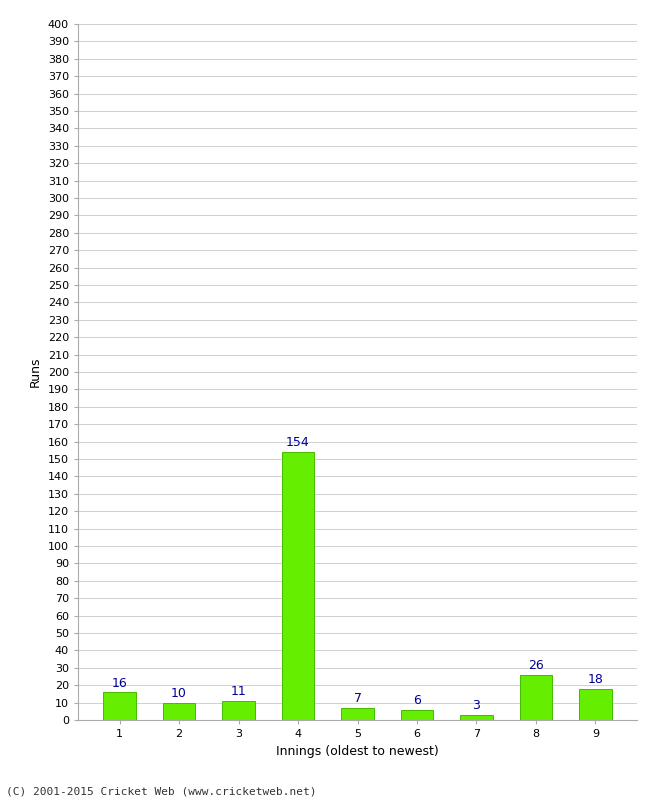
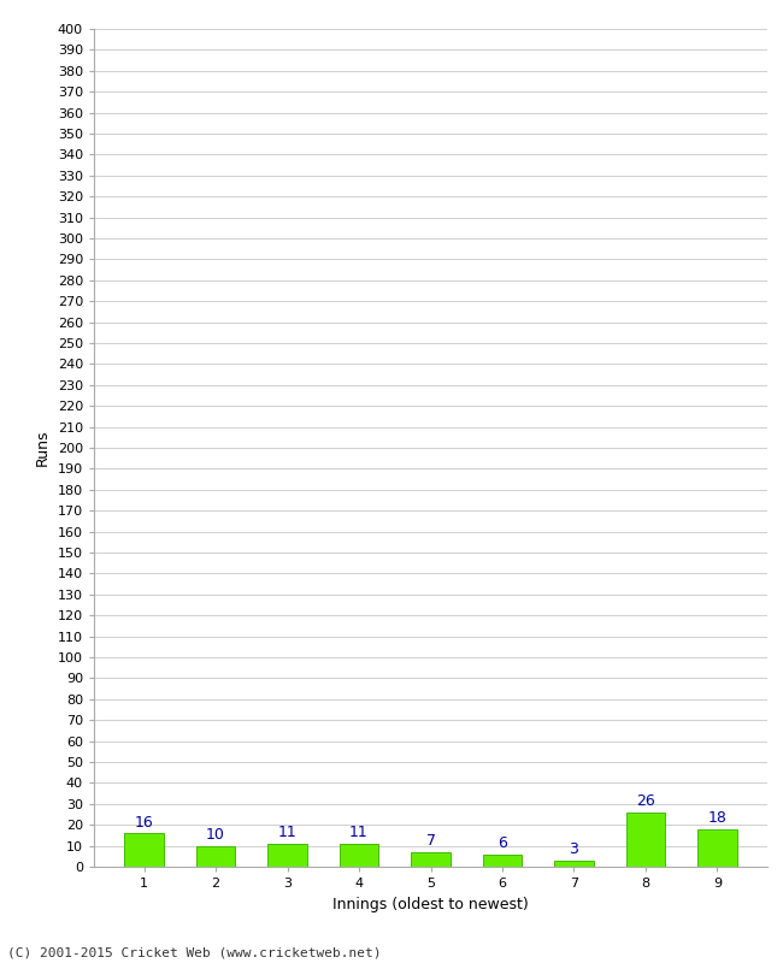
4: 154 -> 11
